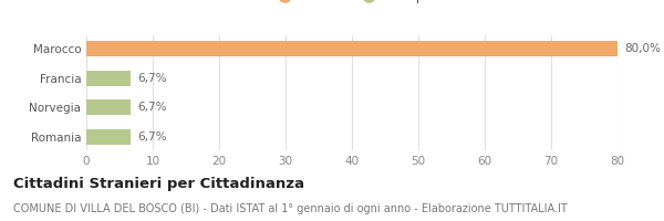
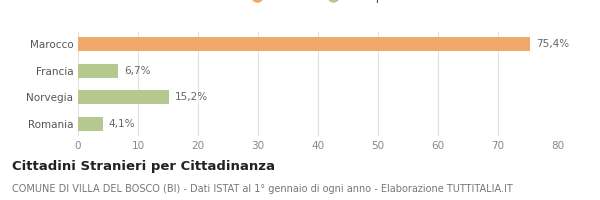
Marocco: 80,0% -> 75,4%
Norvegia: 6,7% -> 15,2%
Romania: 6,7% -> 4,1%
